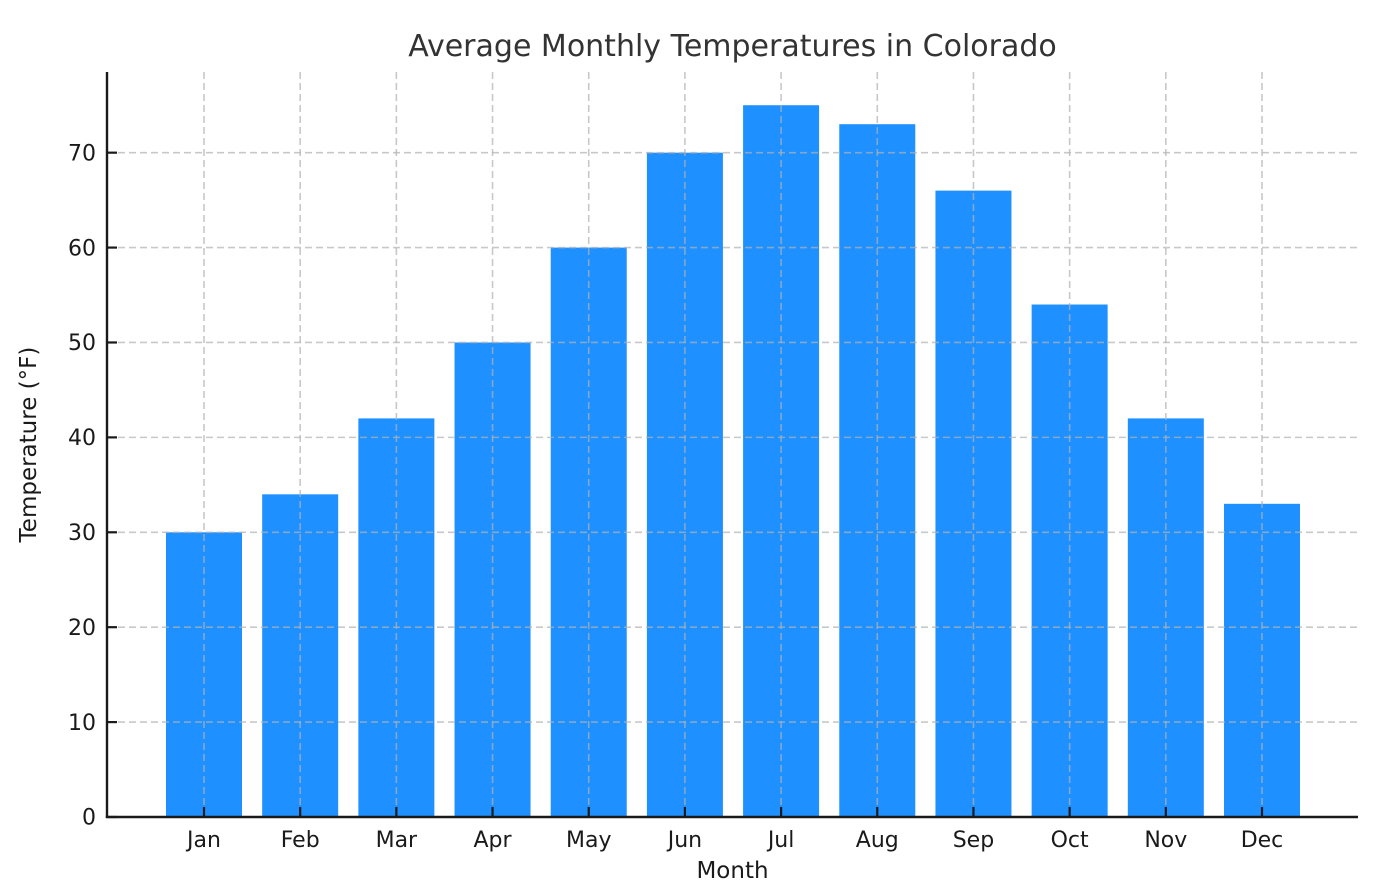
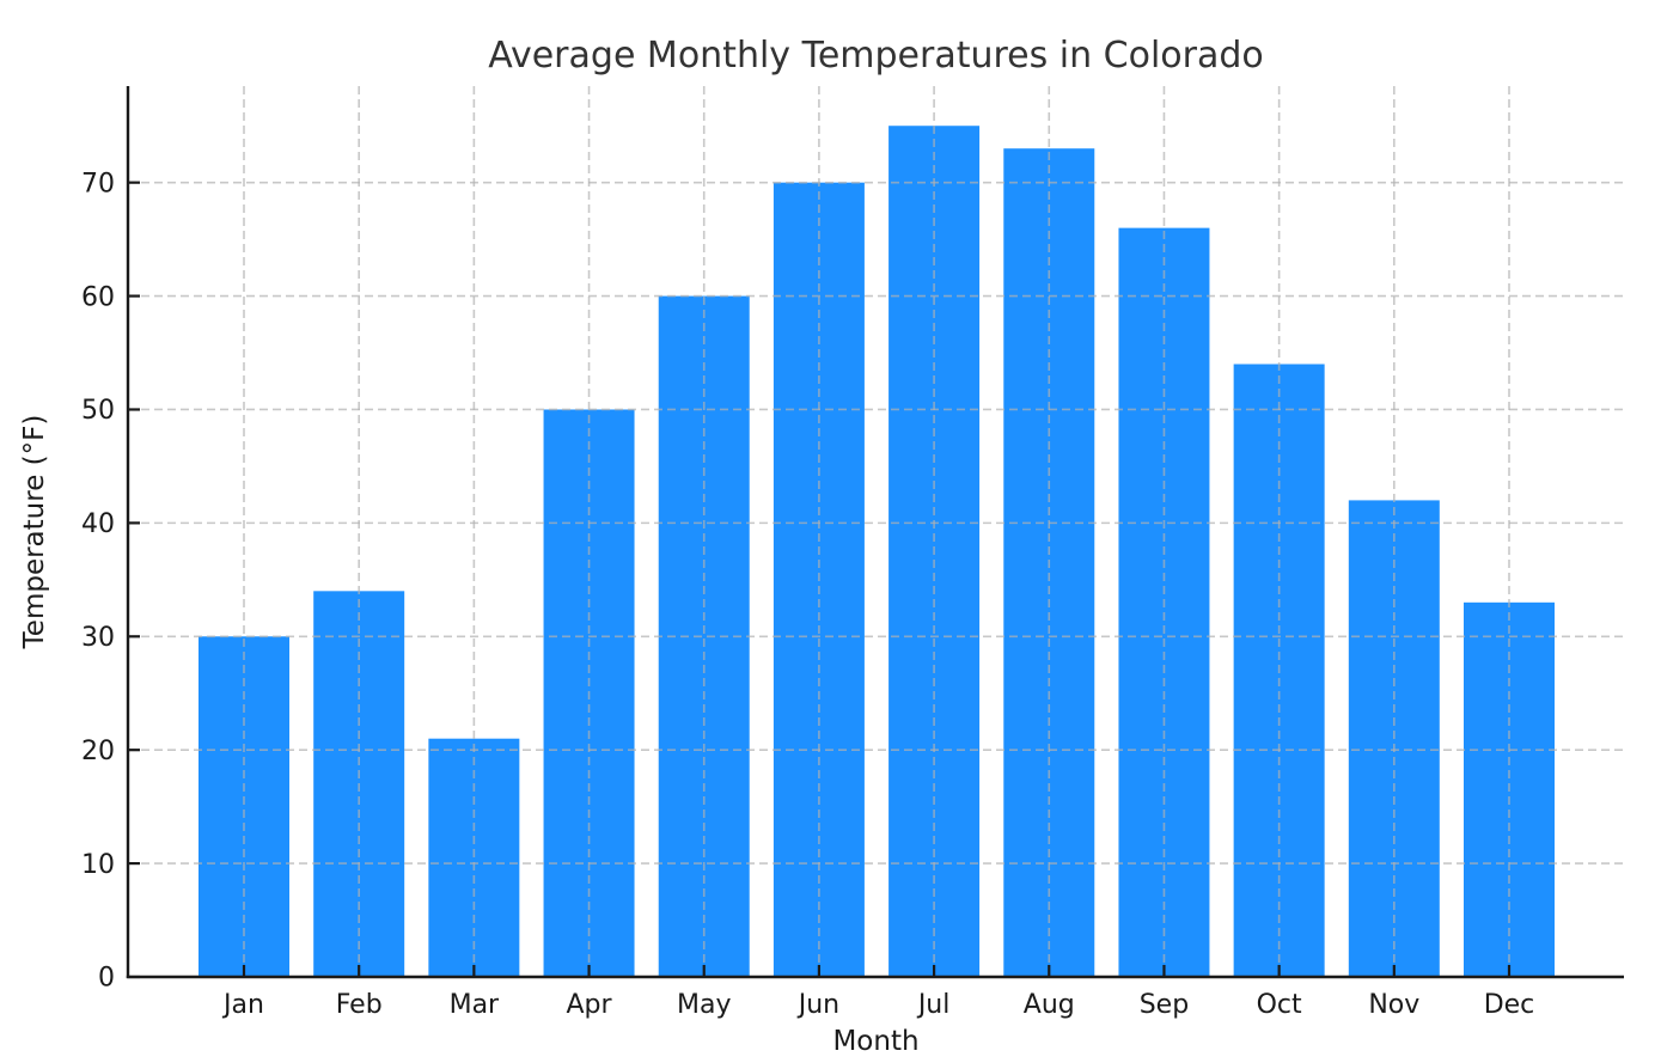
Mar: 42 -> 21
